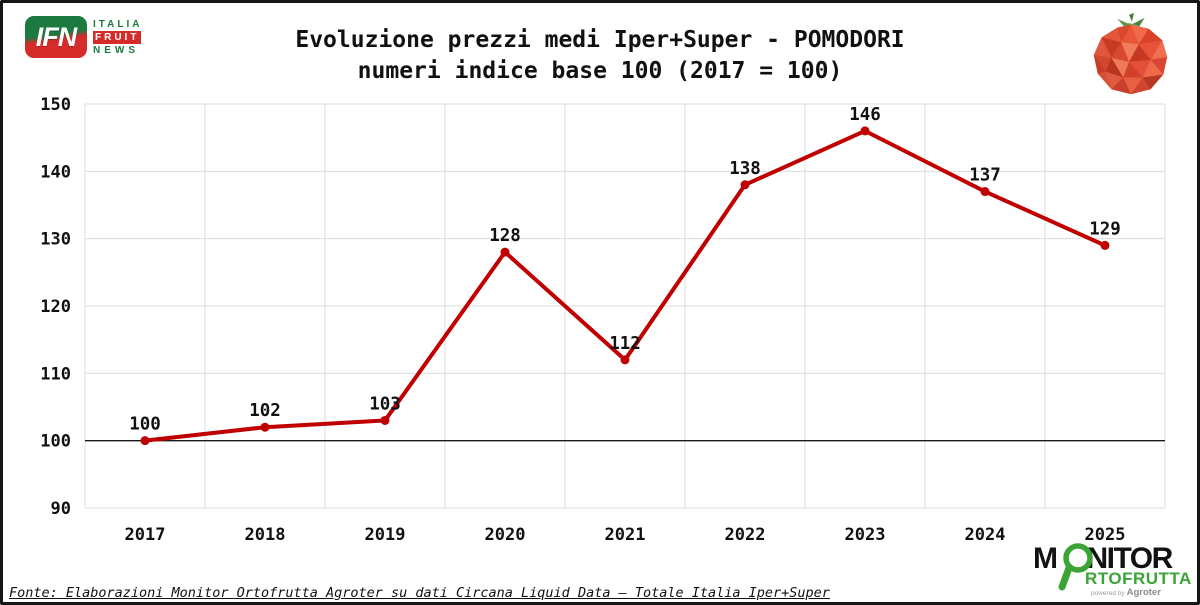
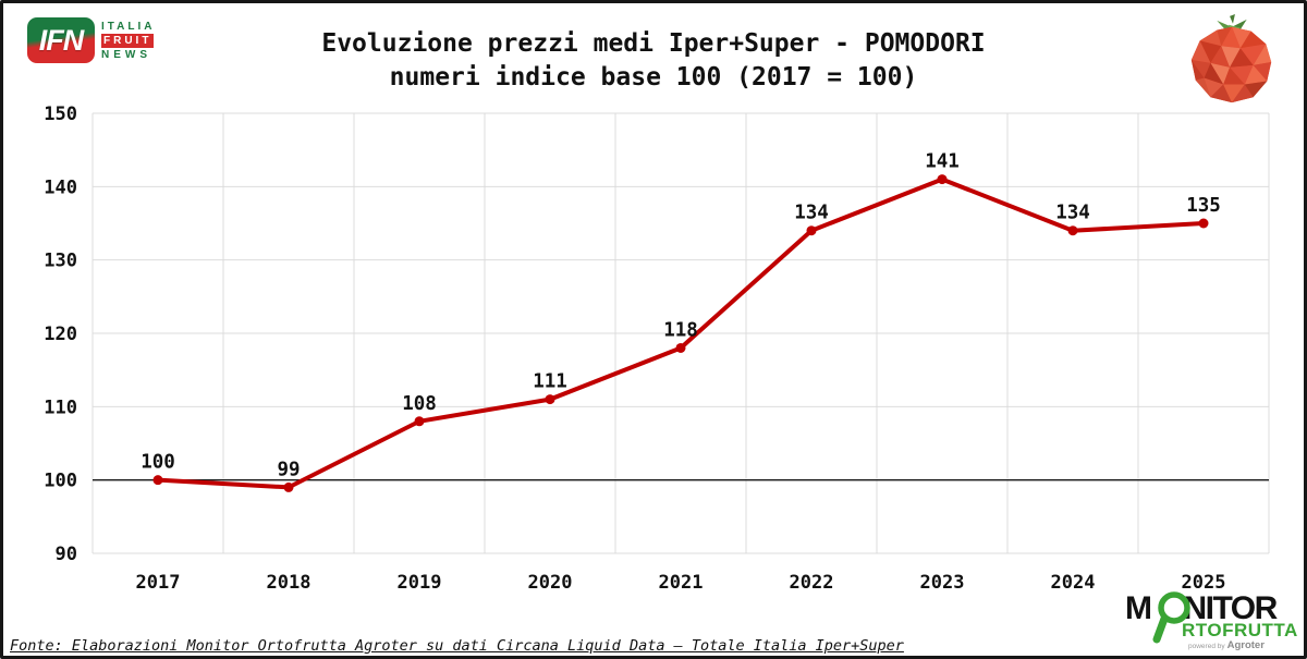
2018: 102 -> 99
2019: 103 -> 108
2020: 128 -> 111
2021: 112 -> 118
2022: 138 -> 134
2023: 146 -> 141
2024: 137 -> 134
2025: 129 -> 135
